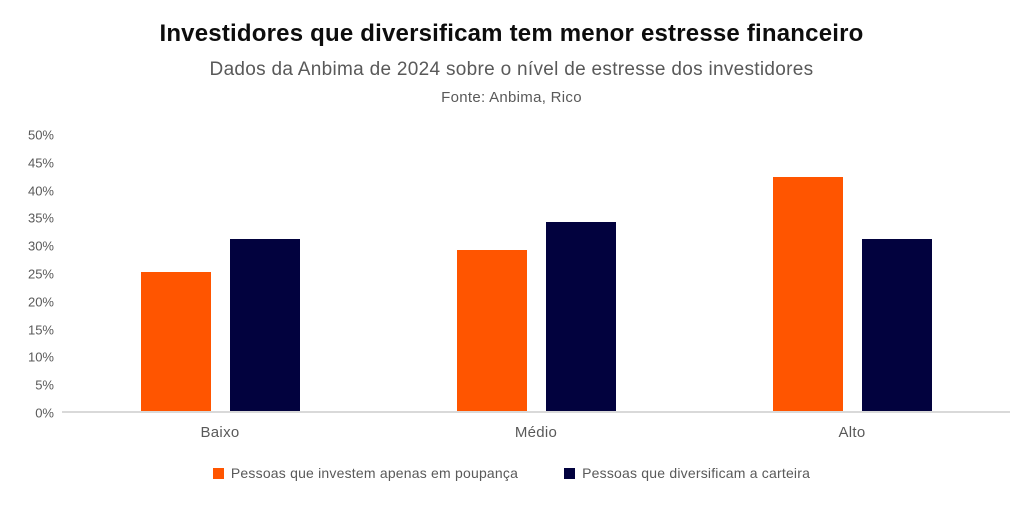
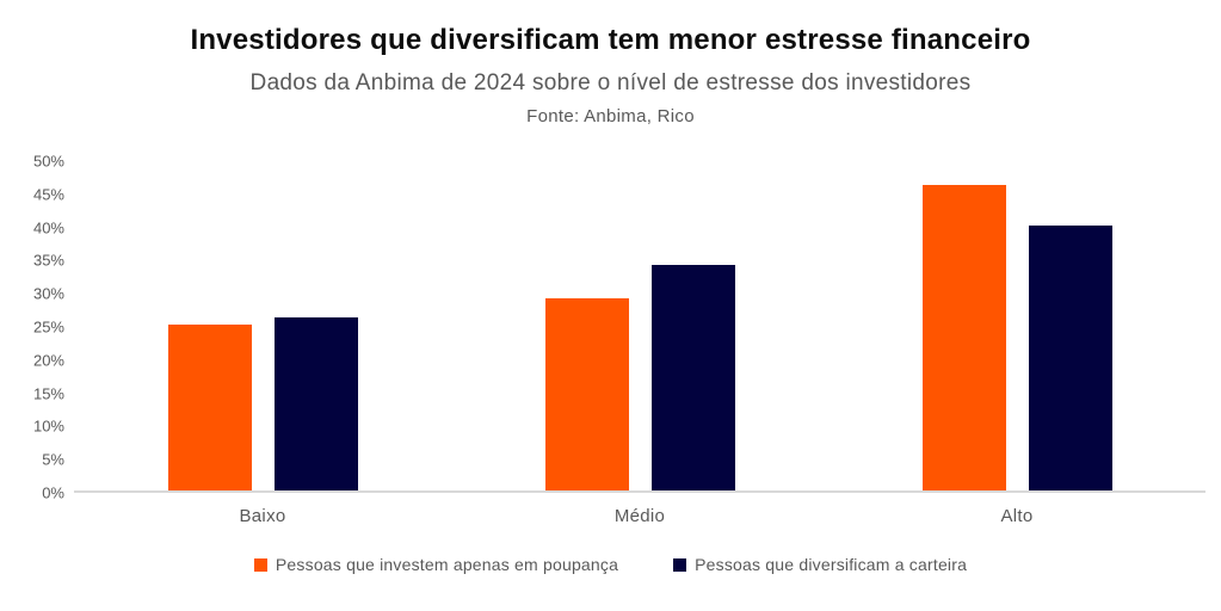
Pessoas que diversificam a carteira/Baixo: 31% -> 26%
Pessoas que investem apenas em poupança/Alto: 42% -> 46%
Pessoas que diversificam a carteira/Alto: 31% -> 40%
